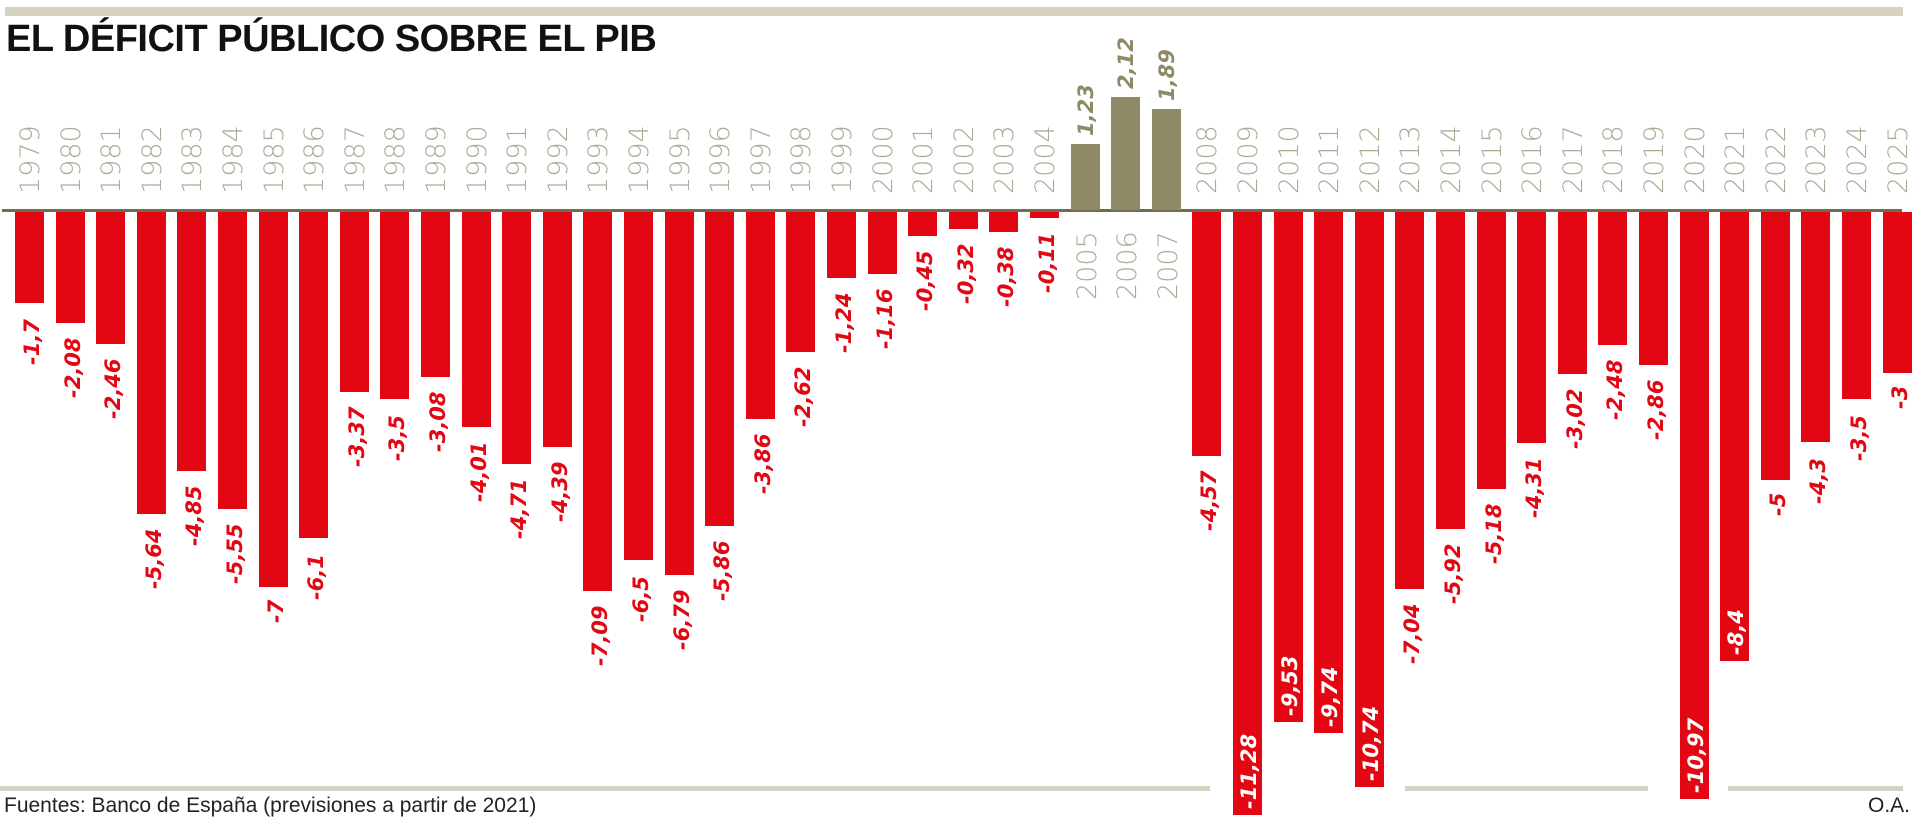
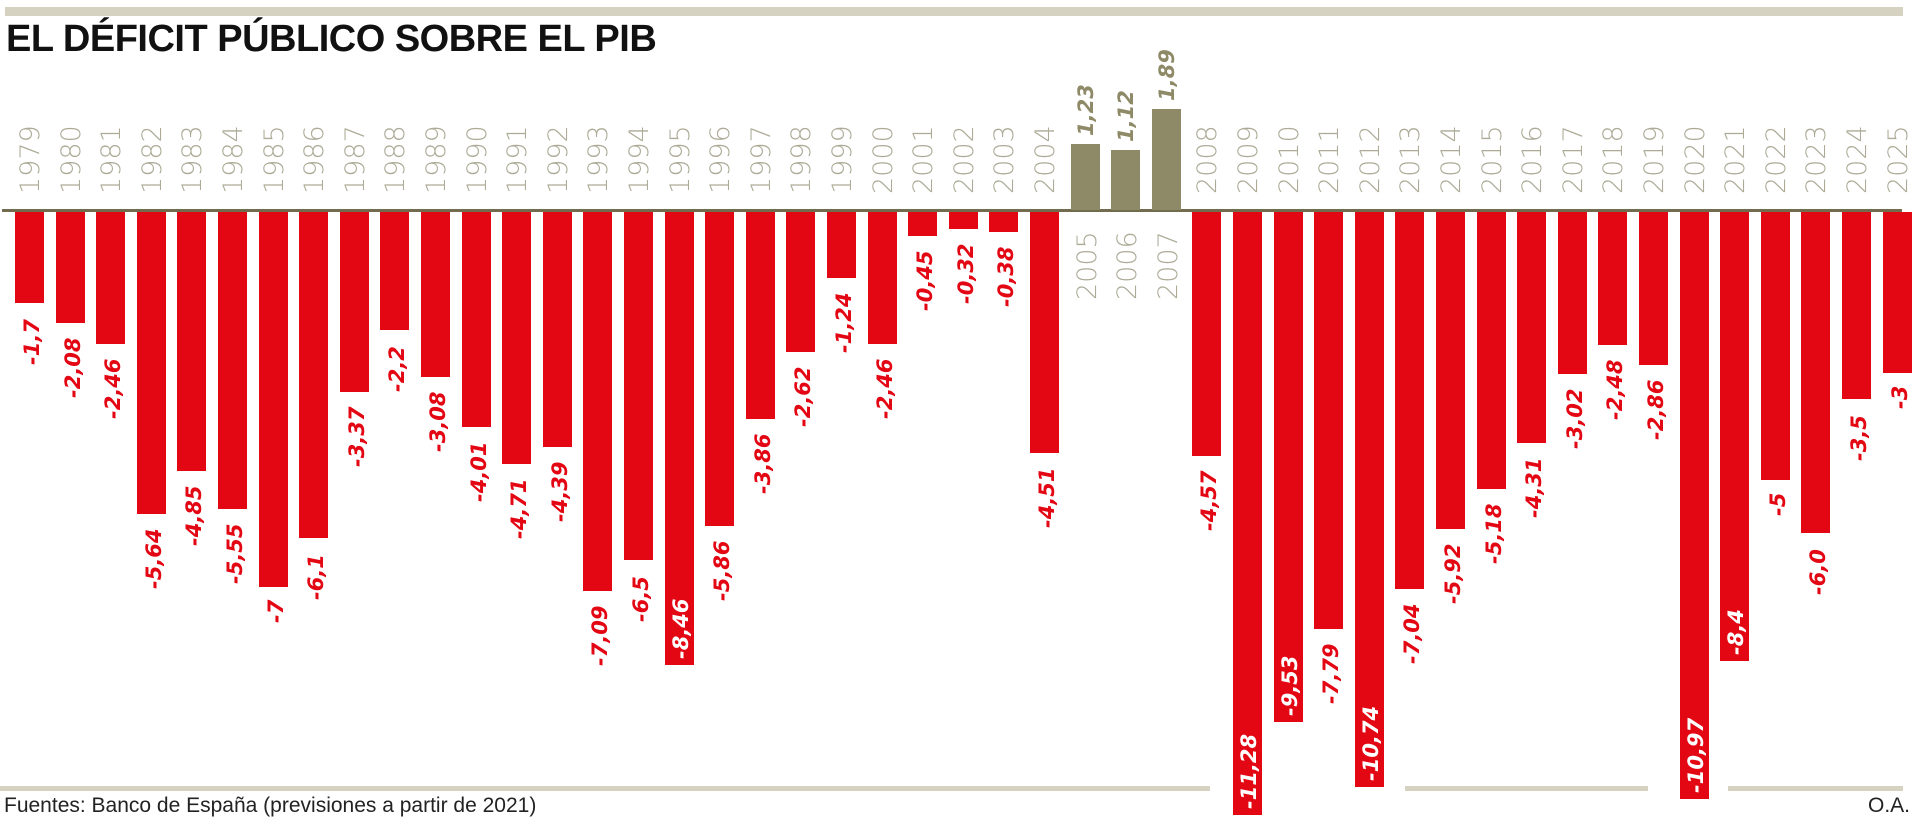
1988: -3,5 -> -2,2
1995: -6,79 -> -8,46
2000: -1,16 -> -2,46
2004: -0,11 -> -4,51
2006: 2,12 -> 1,12
2011: -9,74 -> -7,79
2023: -4,3 -> -6,0
